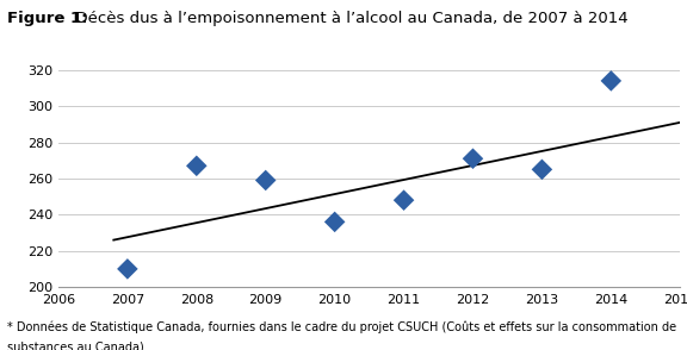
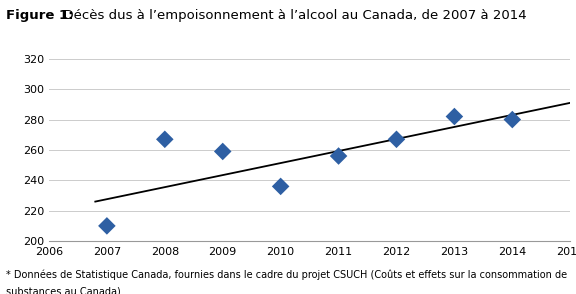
2011: 248 -> 256
2012: 271 -> 267
2013: 265 -> 282
2014: 314 -> 280
